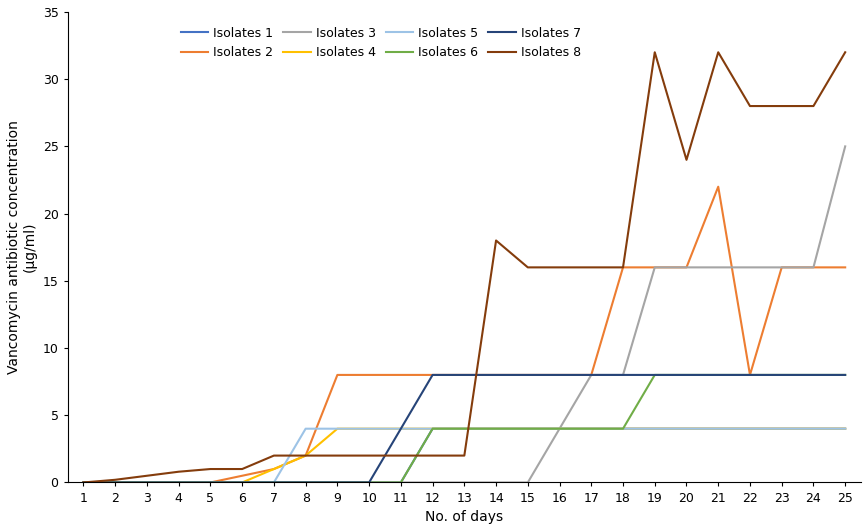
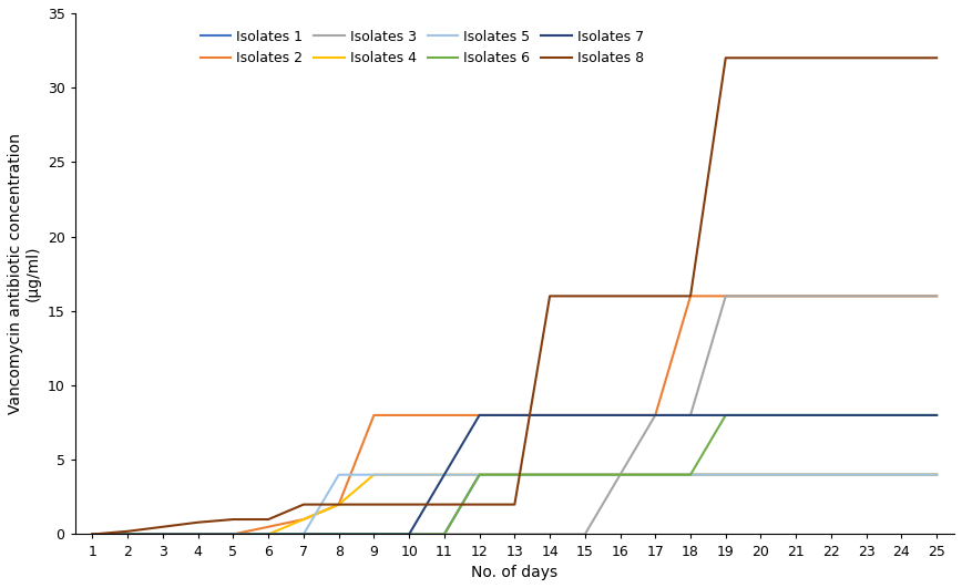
Isolates 8/14: 18.0 -> 16.0
Isolates 8/20: 24.0 -> 32.0
Isolates 2/21: 22.0 -> 16.0
Isolates 2/22: 8.0 -> 16.0
Isolates 8/22: 28.0 -> 32.0
Isolates 8/23: 28.0 -> 32.0
Isolates 8/24: 28.0 -> 32.0
Isolates 3/25: 25 -> 16
